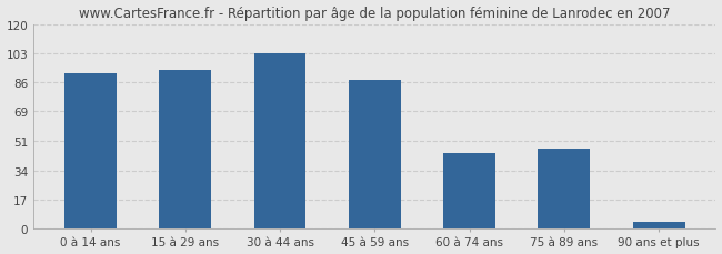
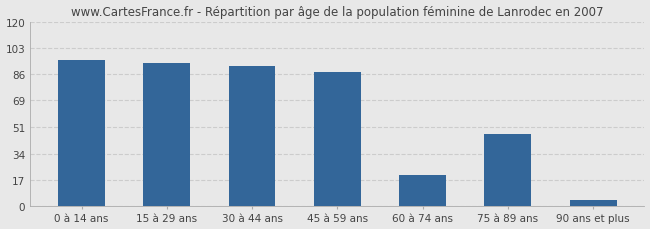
0 à 14 ans: 91 -> 95
30 à 44 ans: 103 -> 91
60 à 74 ans: 44 -> 20
